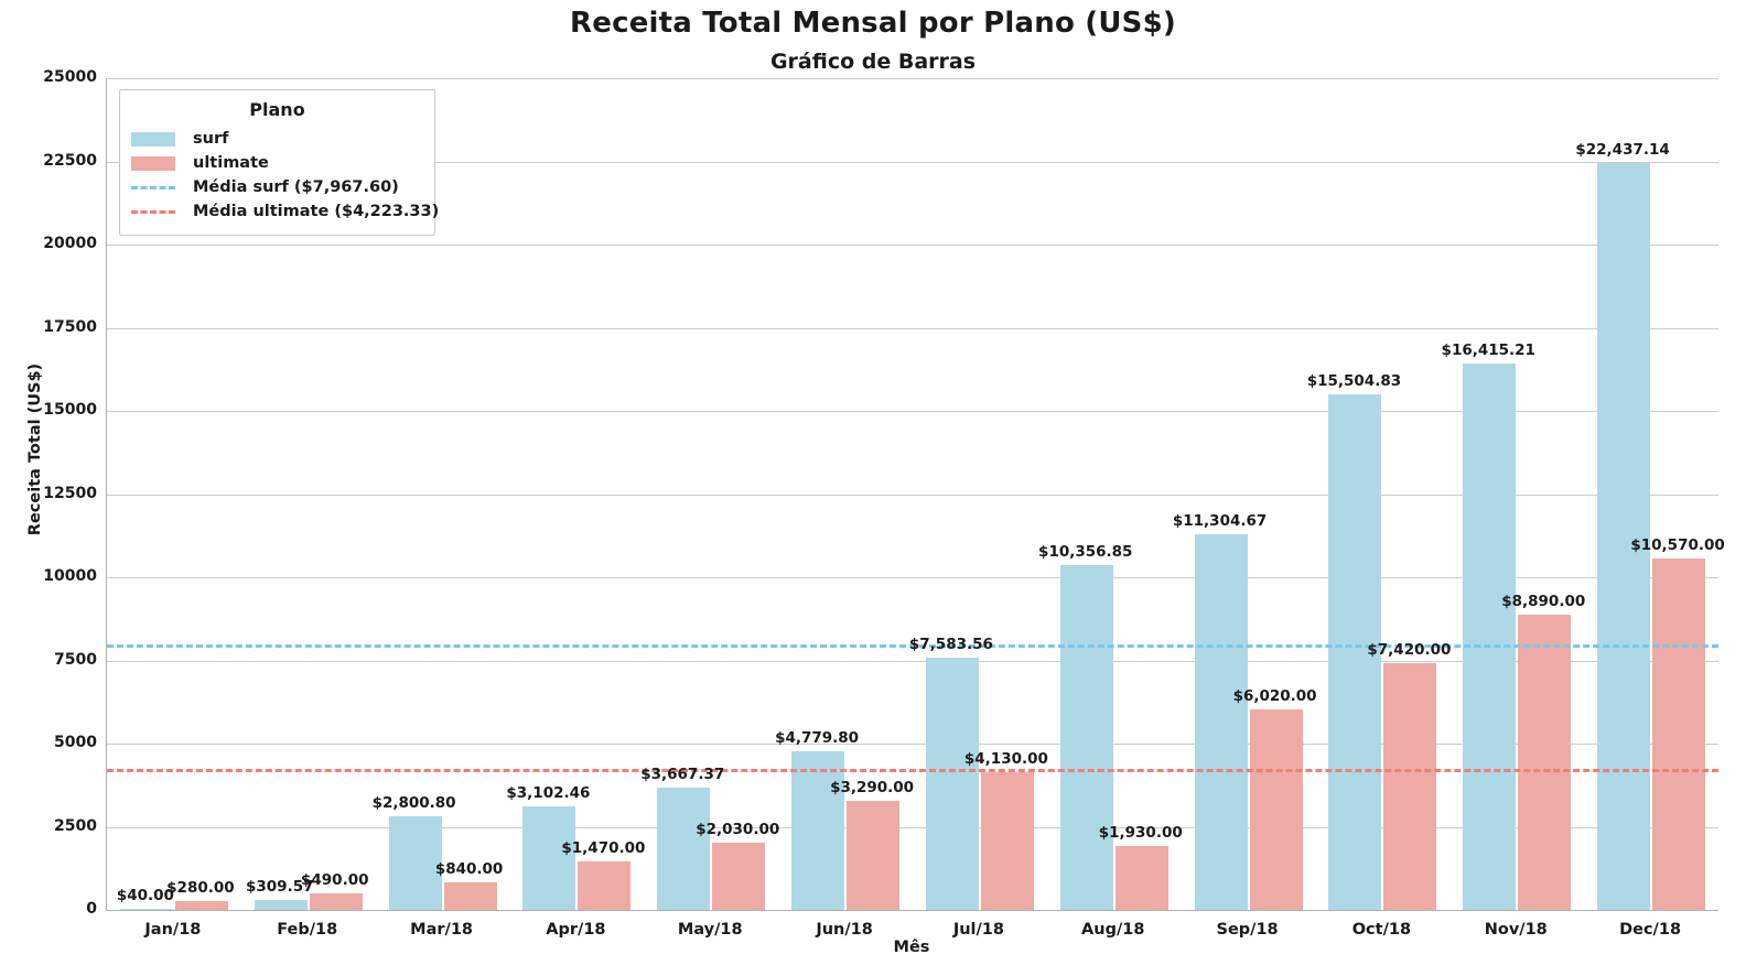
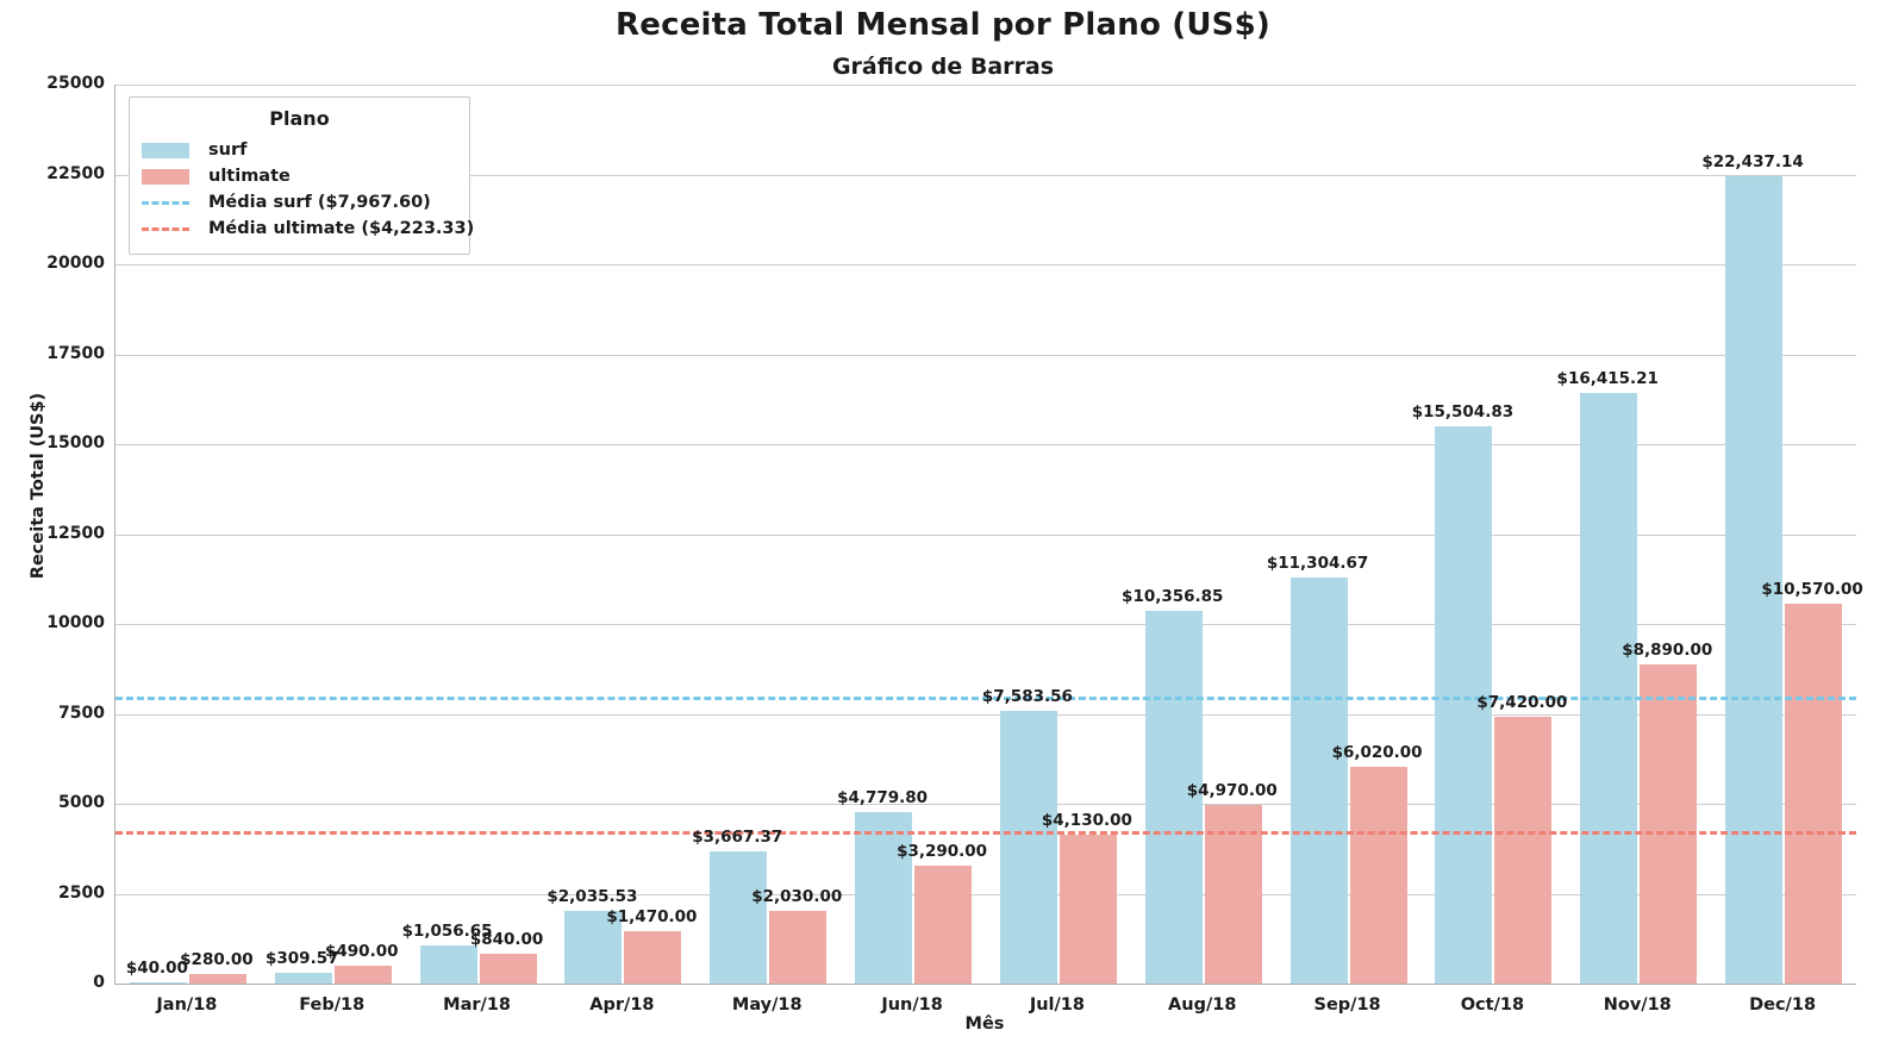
surf/Mar/18: $2,800.80 -> $1,056.65
surf/Apr/18: $3,102.46 -> $2,035.53
ultimate/Aug/18: $1,930.00 -> $4,970.00
